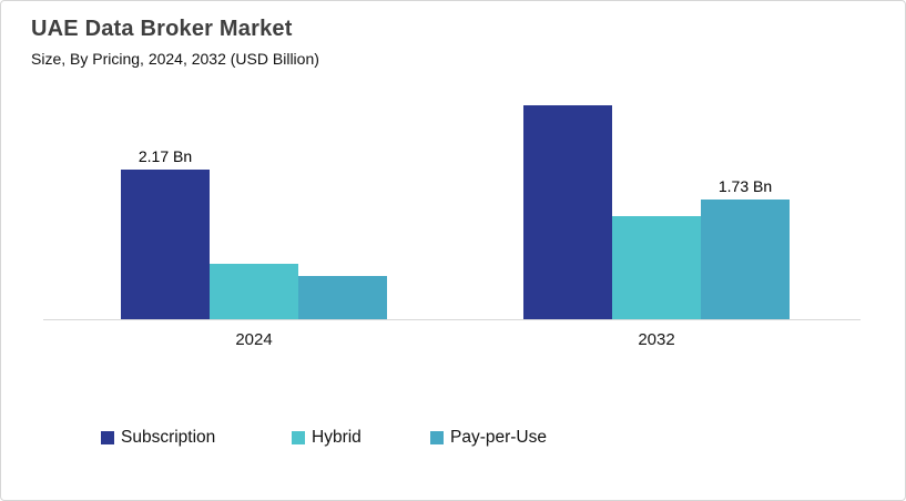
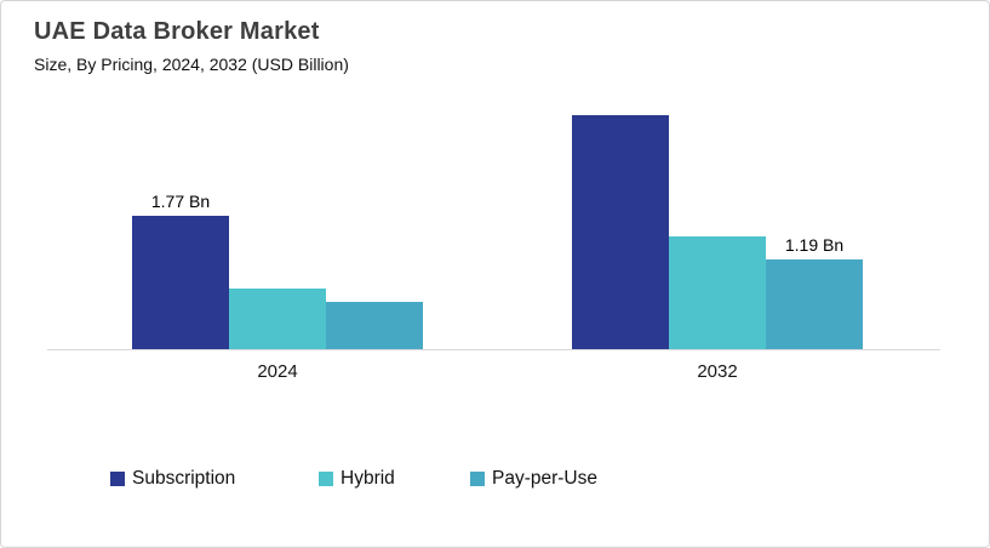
Subscription/2024: 2.17 -> 1.77
Pay-per-Use/2032: 1.73 -> 1.19
